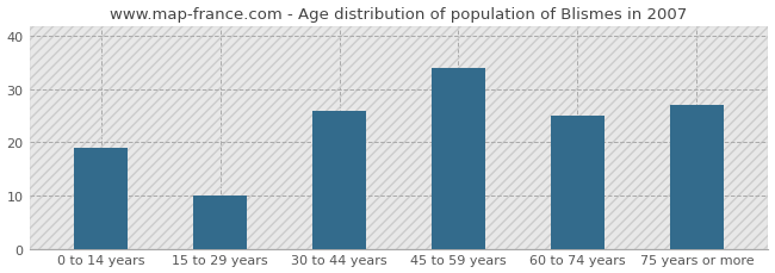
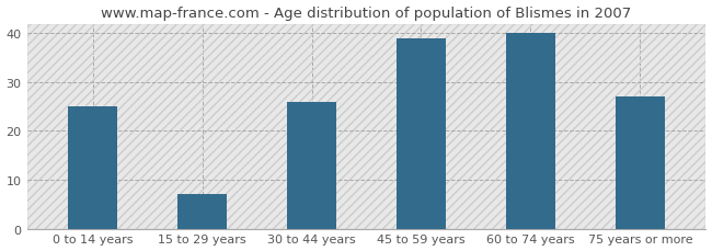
0 to 14 years: 19 -> 25
15 to 29 years: 10 -> 7
45 to 59 years: 34 -> 39
60 to 74 years: 25 -> 40
